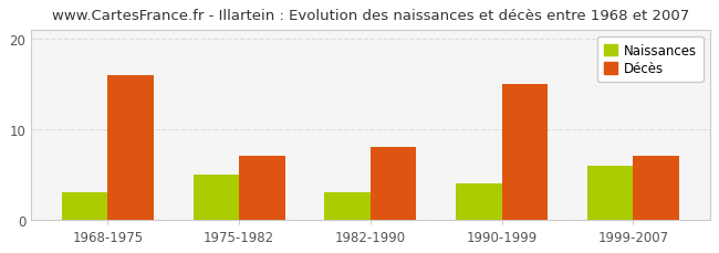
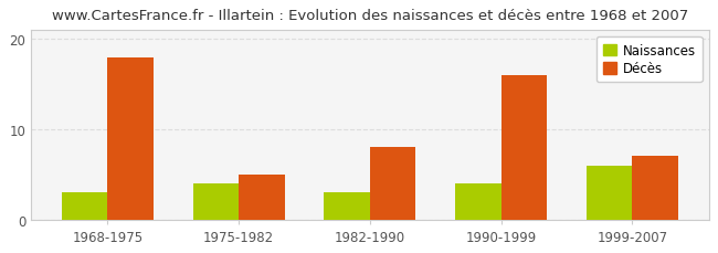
Décès/1968-1975: 16 -> 18
Naissances/1975-1982: 5 -> 4
Décès/1975-1982: 7 -> 5
Décès/1990-1999: 15 -> 16
